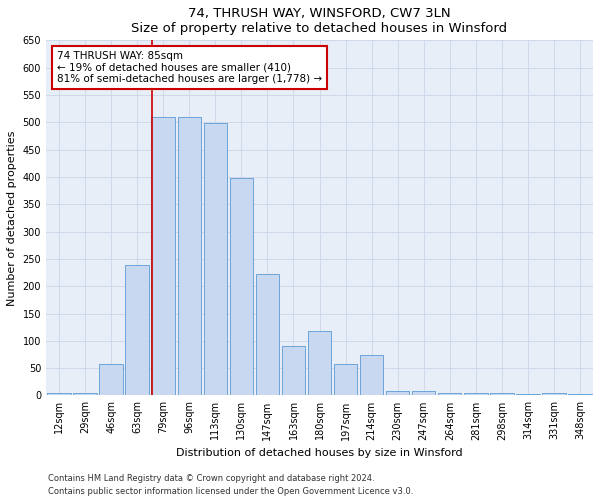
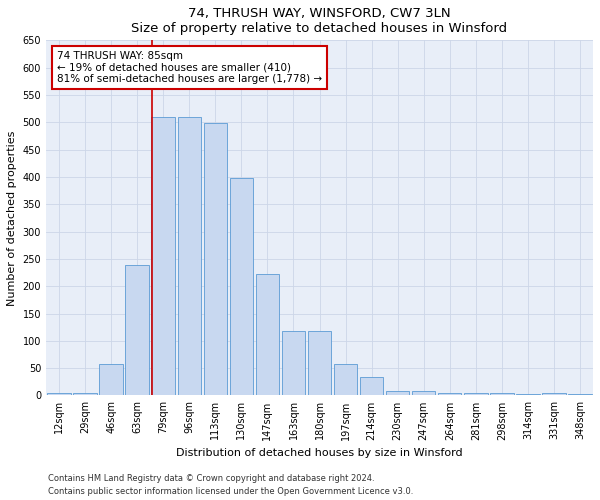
163sqm: 90 -> 118
214sqm: 74 -> 33
